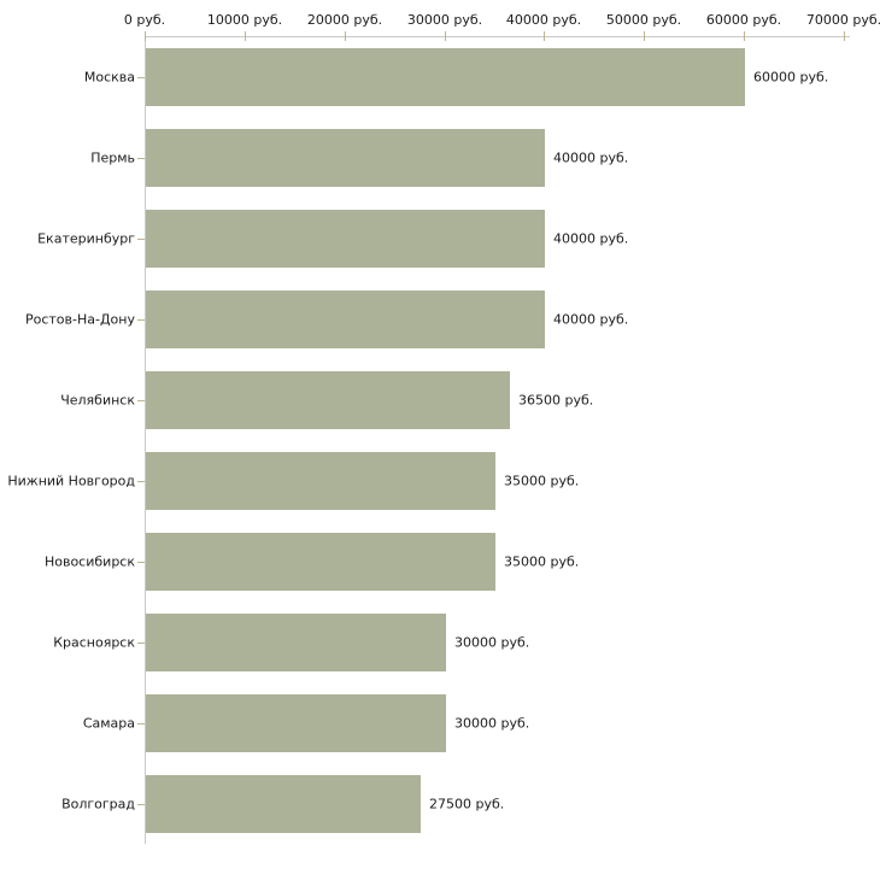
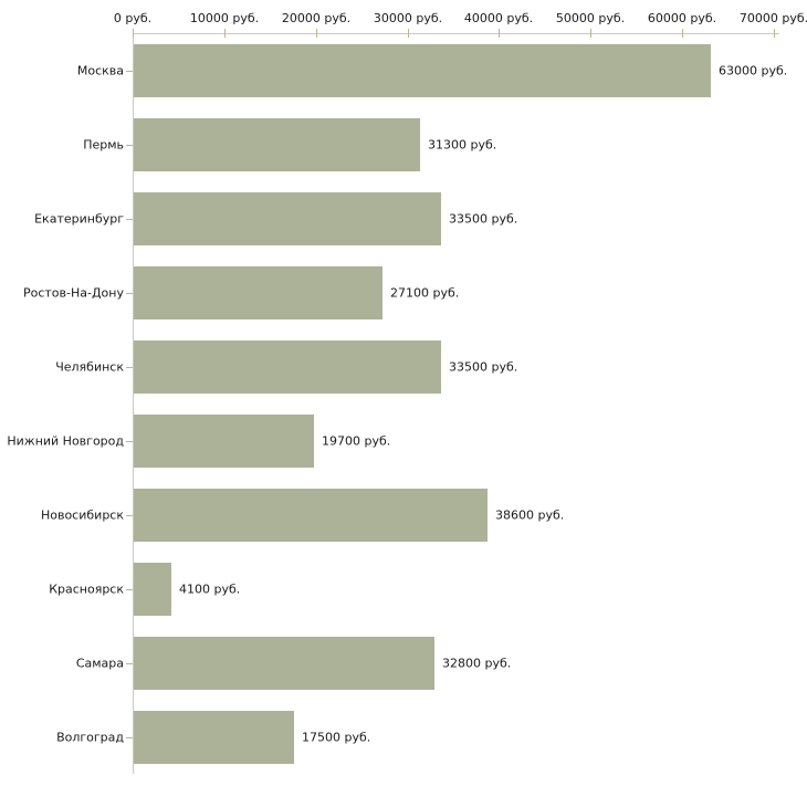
Москва: 60000 -> 63000
Пермь: 40000 -> 31300
Екатеринбург: 40000 -> 33500
Ростов-На-Дону: 40000 -> 27100
Челябинск: 36500 -> 33500
Нижний Новгород: 35000 -> 19700
Новосибирск: 35000 -> 38600
Красноярск: 30000 -> 4100
Самара: 30000 -> 32800
Волгоград: 27500 -> 17500
